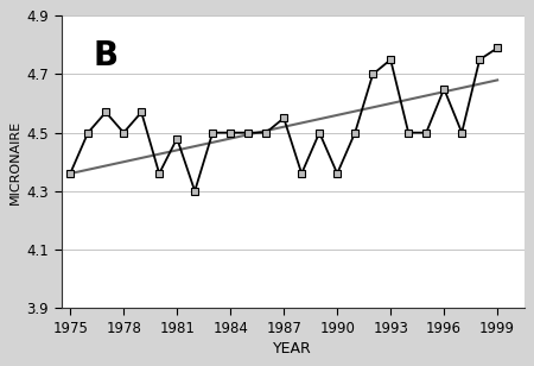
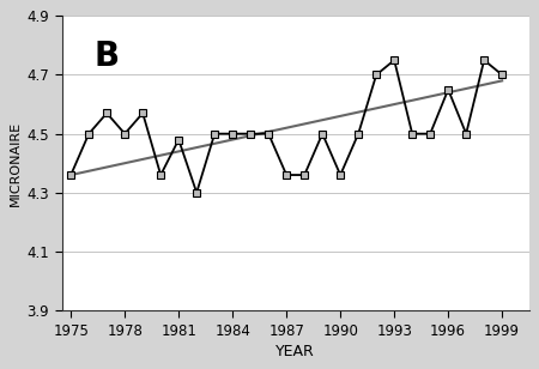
1987: 4.55 -> 4.36
1999: 4.79 -> 4.70
